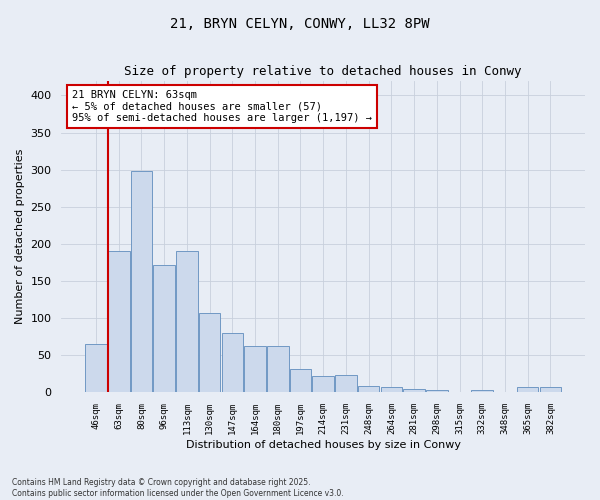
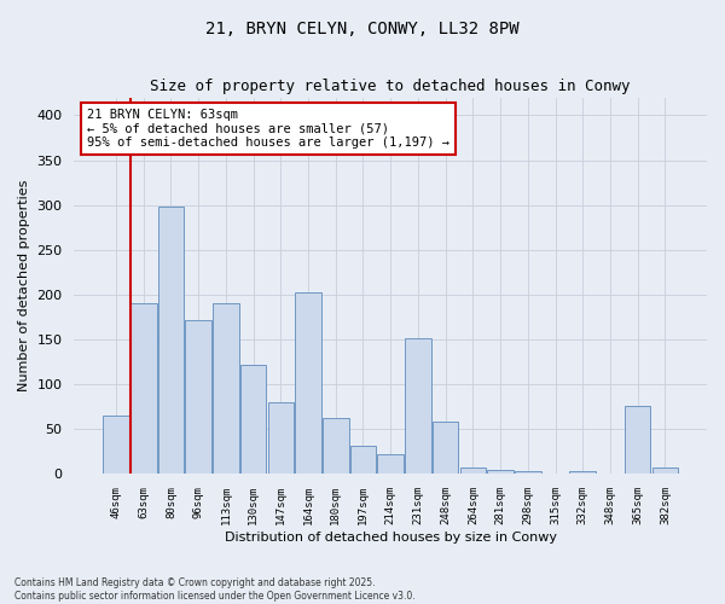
130sqm: 107 -> 122
164sqm: 62 -> 202
231sqm: 24 -> 152
248sqm: 9 -> 58
365sqm: 7 -> 76
